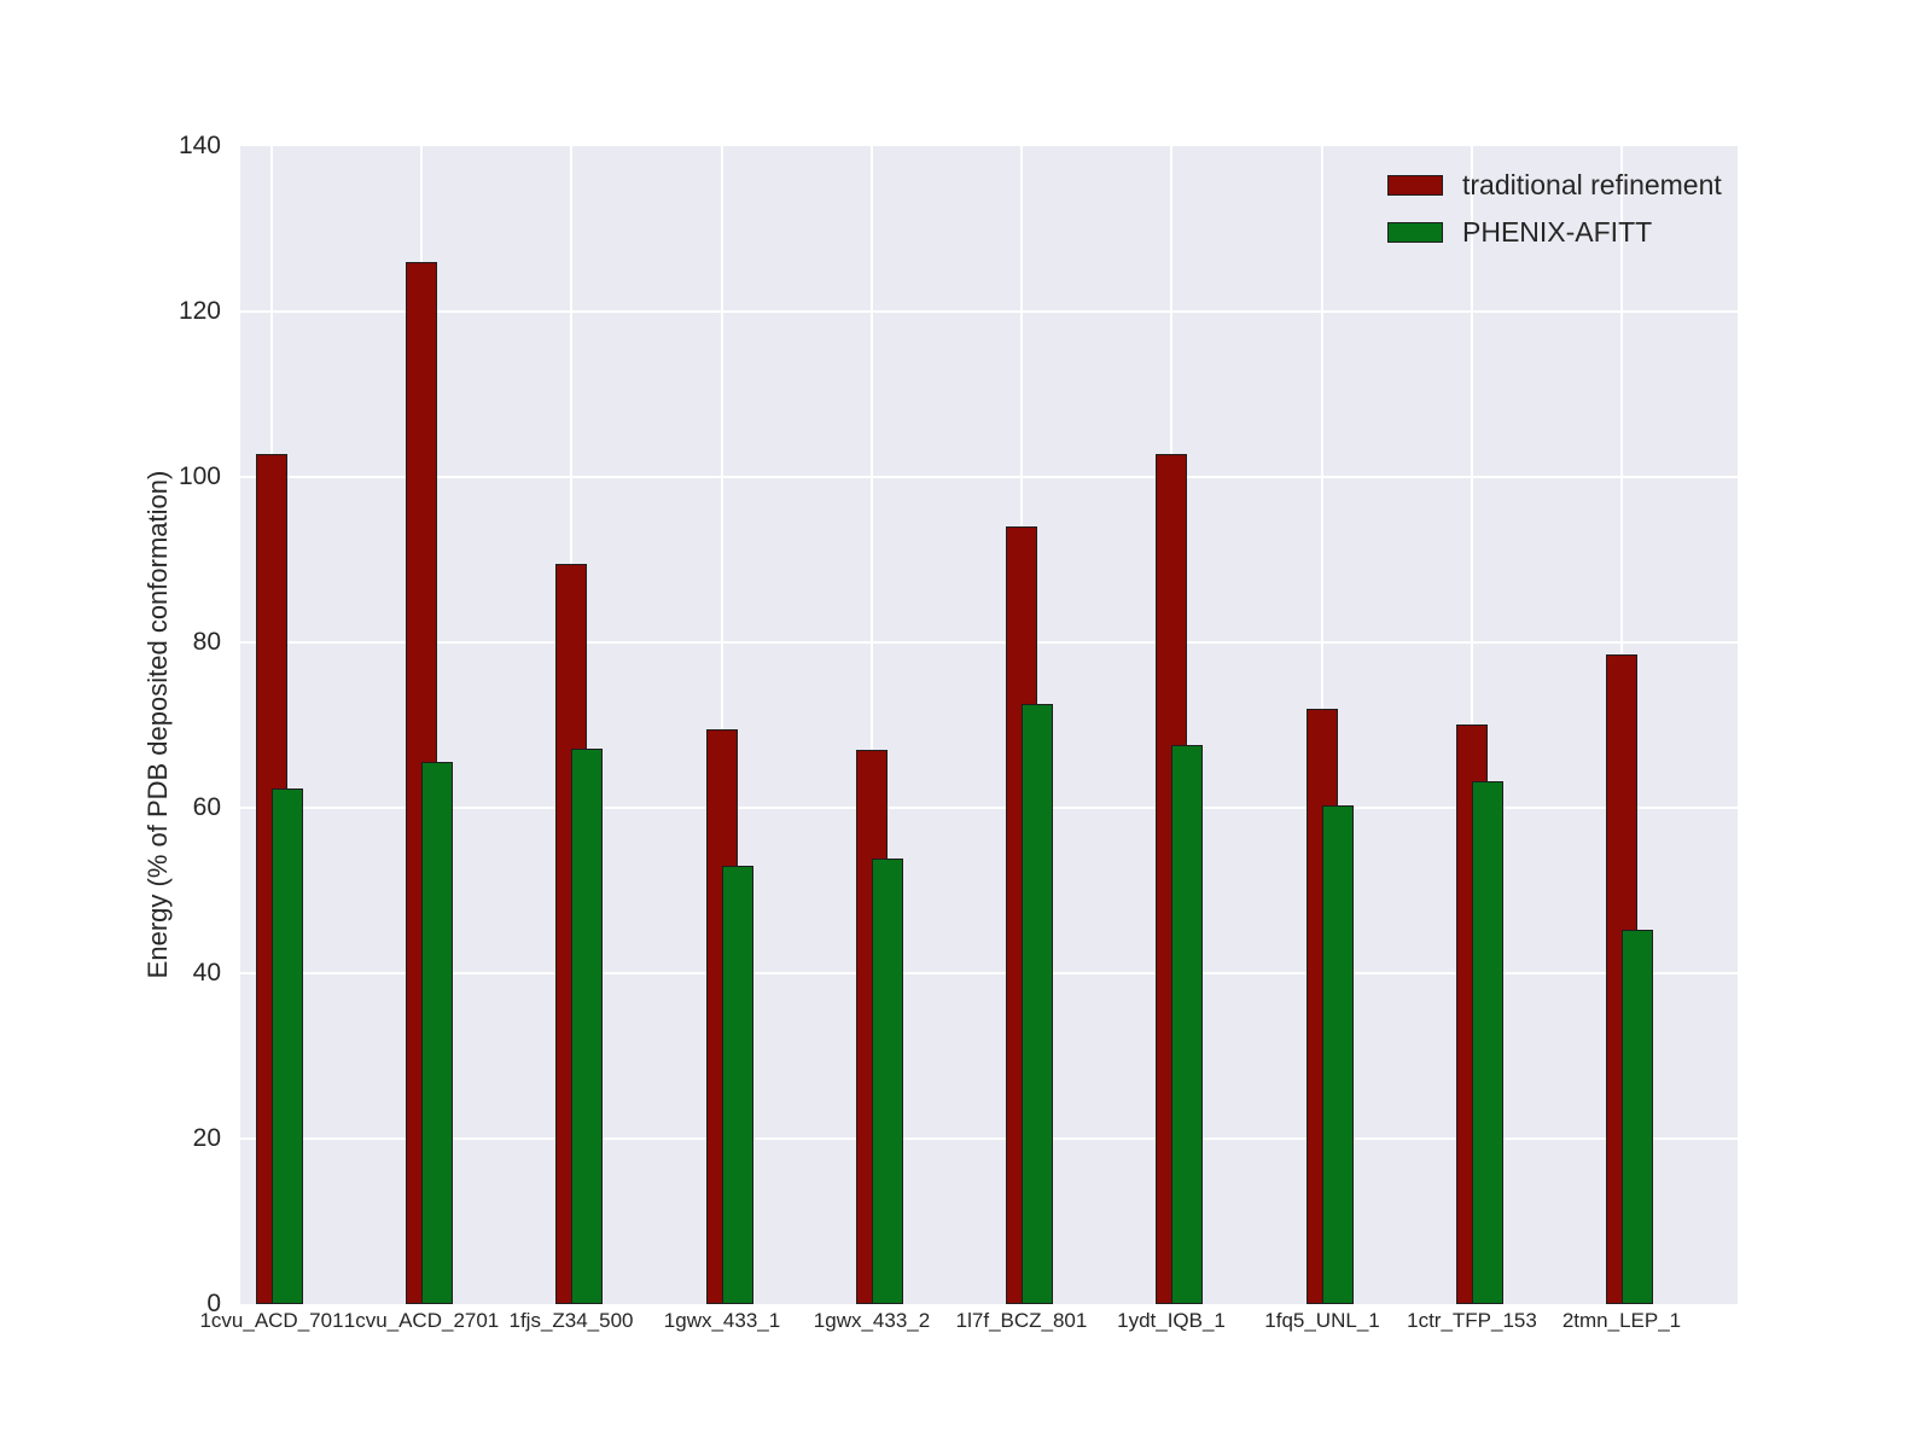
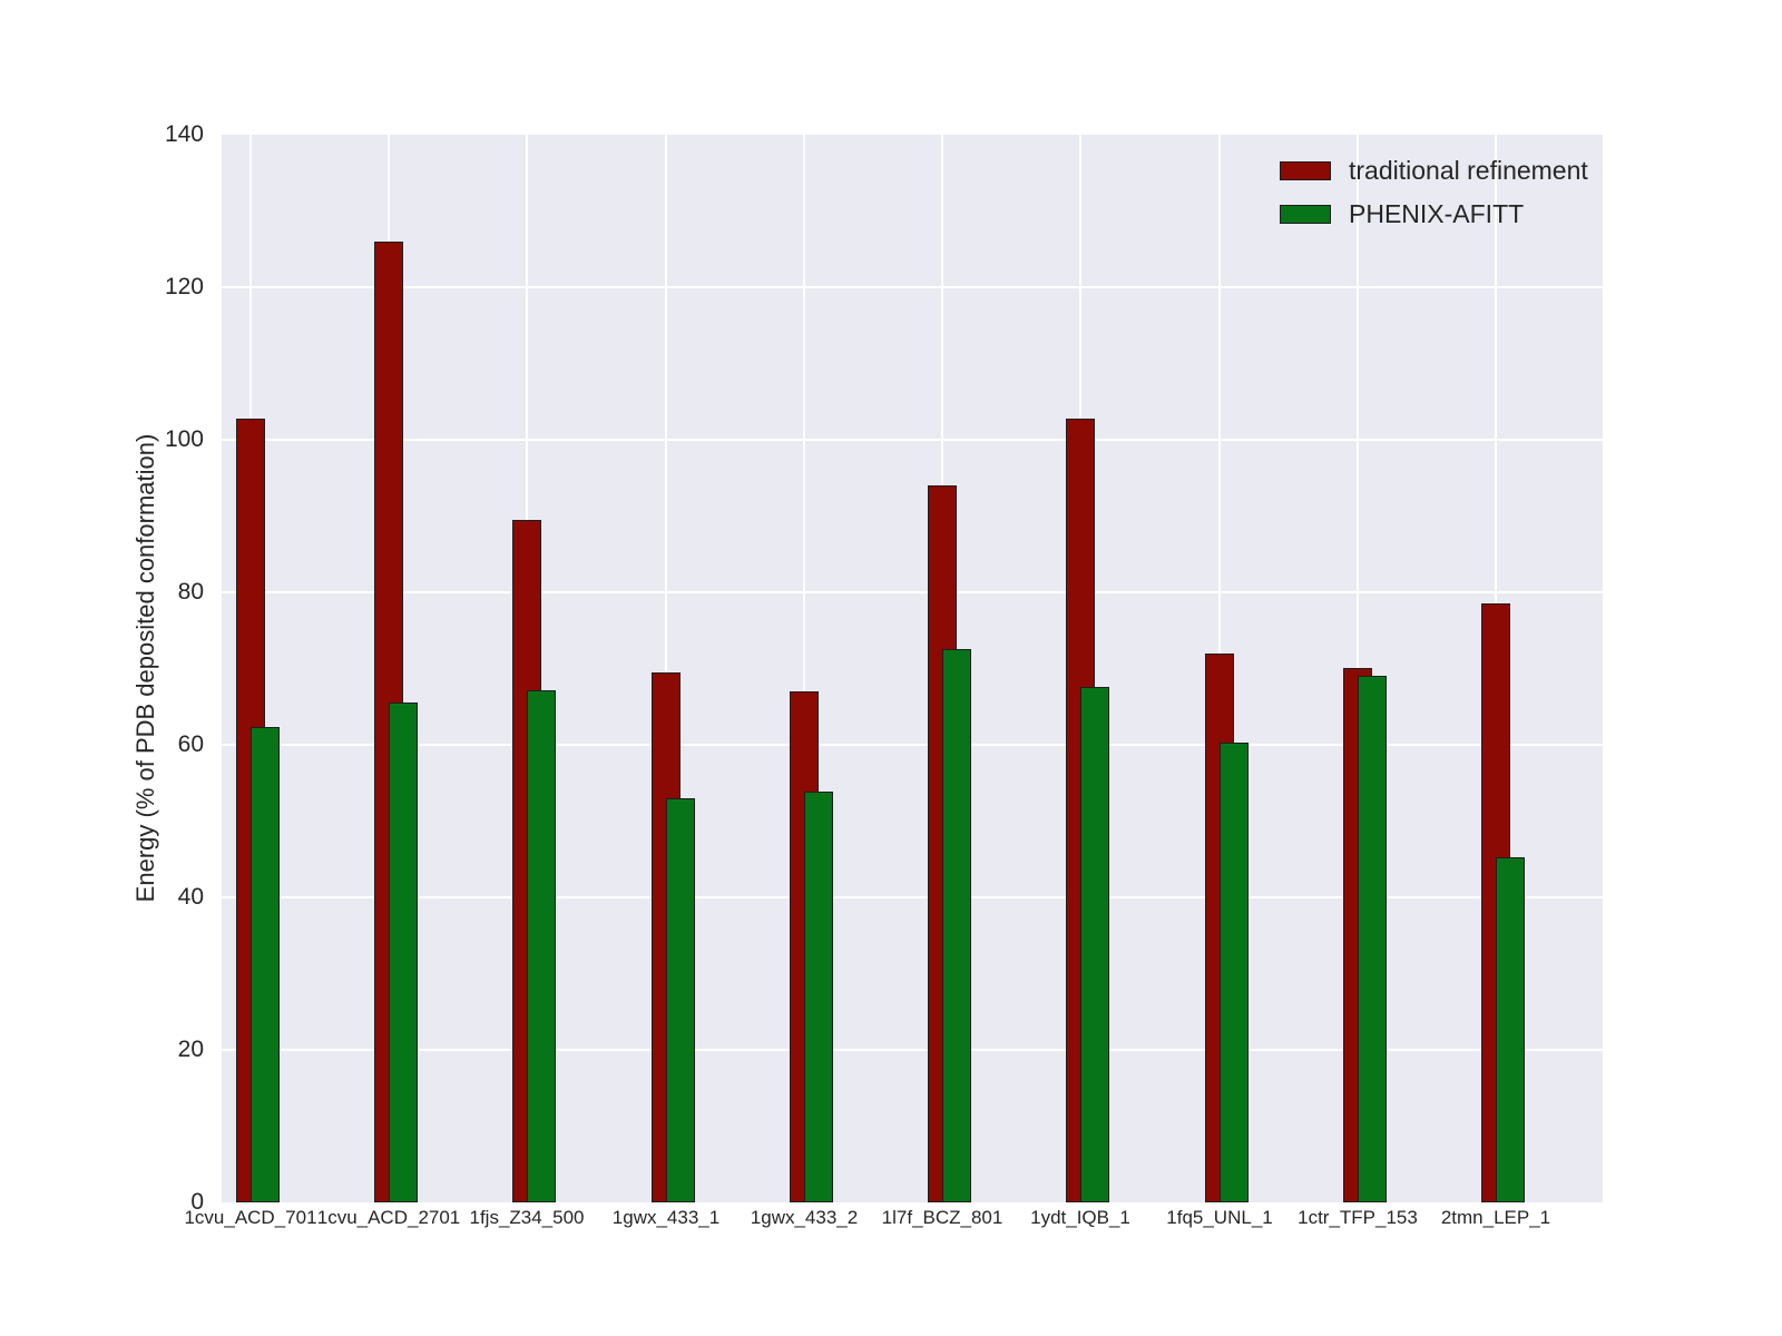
PHENIX-AFITT/1ctr_TFP_153: 63 -> 69
